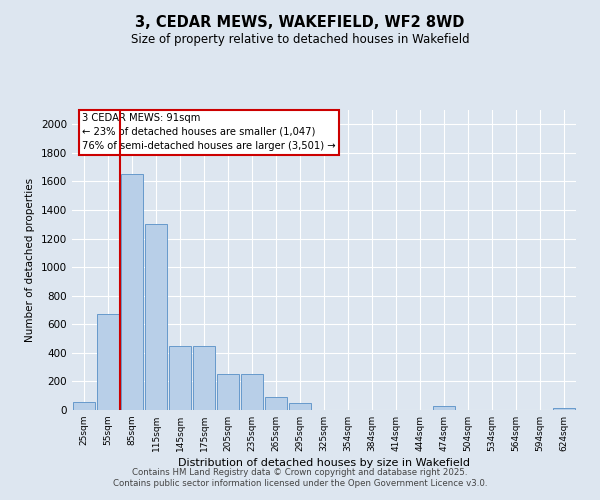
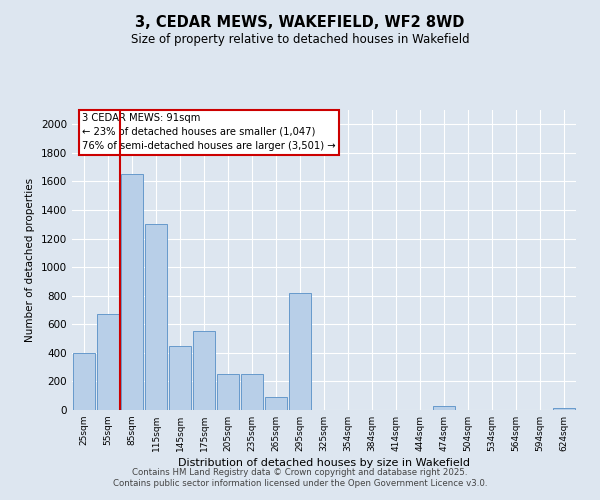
25sqm: 60 -> 400
175sqm: 450 -> 550
295sqm: 50 -> 820
